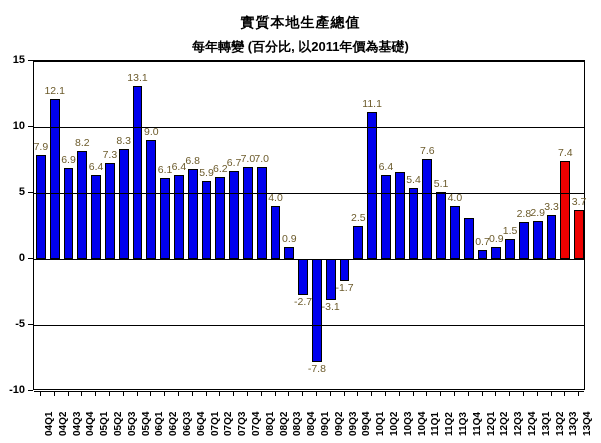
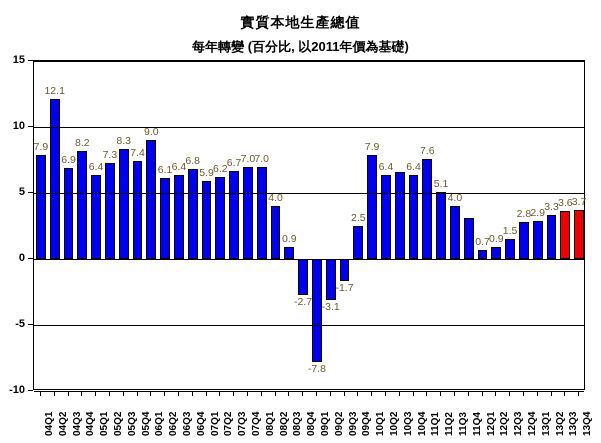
05Q4: 13.1 -> 7.4
10Q1: 11.1 -> 7.9
10Q4: 5.4 -> 6.4
13Q3: 7.4 -> 3.6
